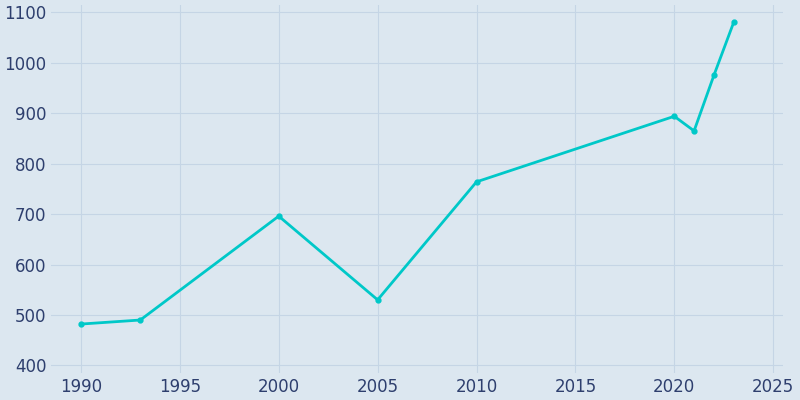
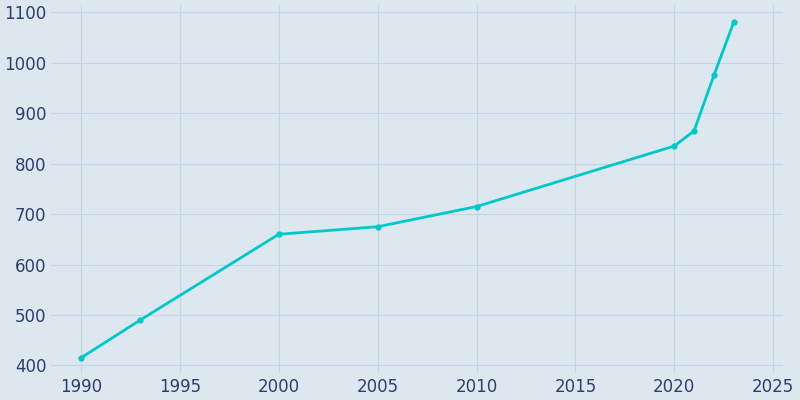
1990: 482 -> 415
2000: 696 -> 660
2005: 530 -> 675
2010: 764 -> 715
2020: 894 -> 835
